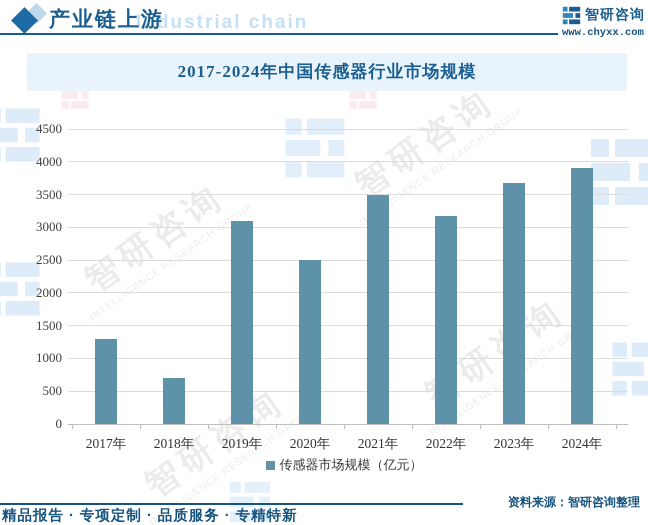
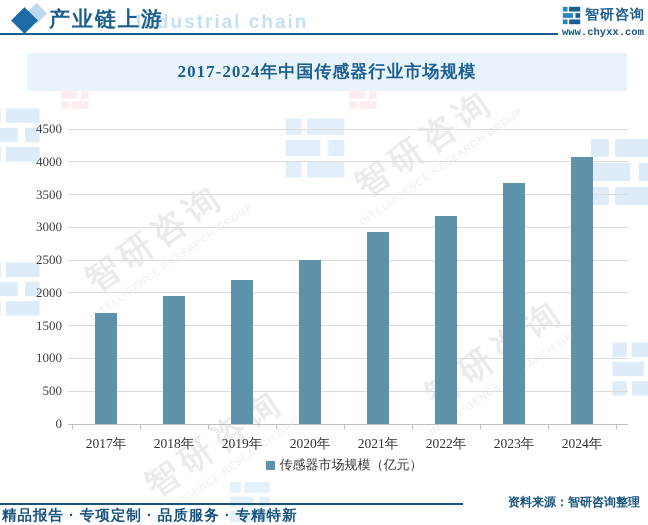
2017年: 1300 -> 1700
2018年: 700 -> 1900
2019年: 3100 -> 2200
2021年: 3500 -> 2900
2024年: 3900 -> 4100
